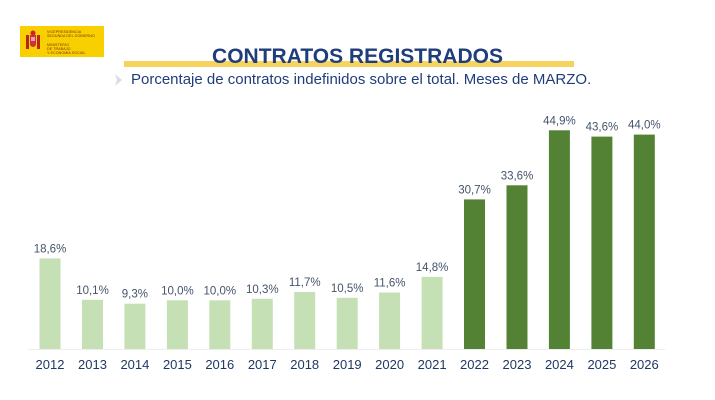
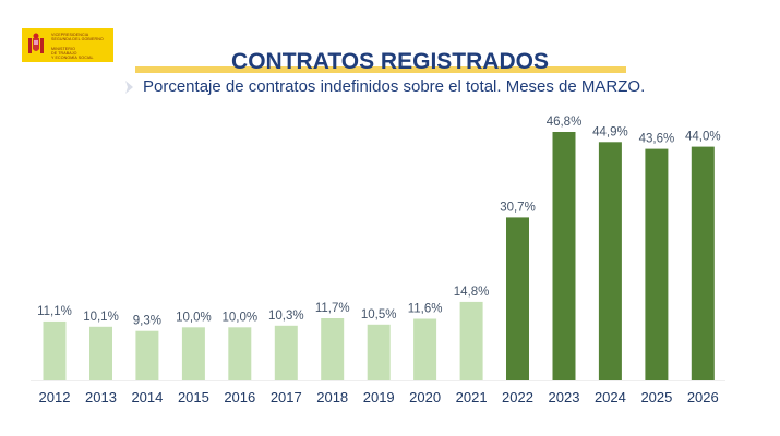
2012: 18,6% -> 11,1%
2023: 33,6% -> 46,8%
